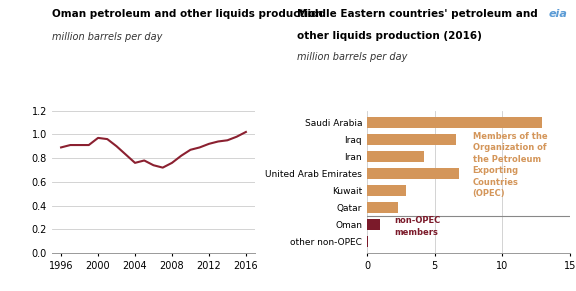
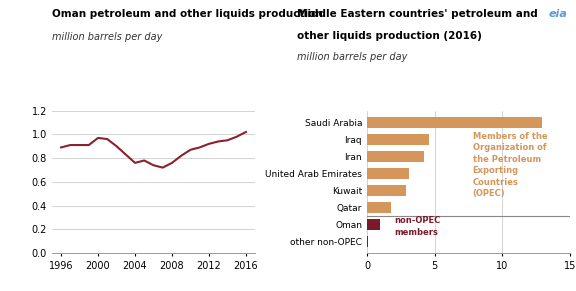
Iraq: 6.6 -> 4.6
United Arab Emirates: 6.8 -> 3.1
Qatar: 2.3 -> 1.8
